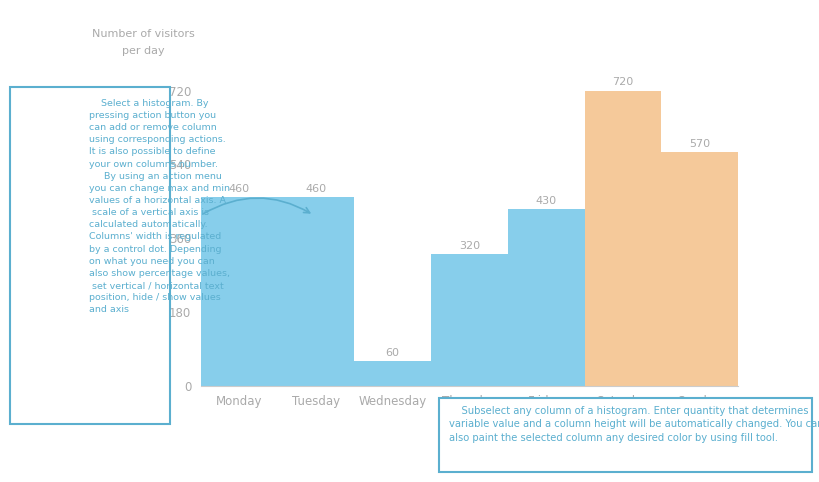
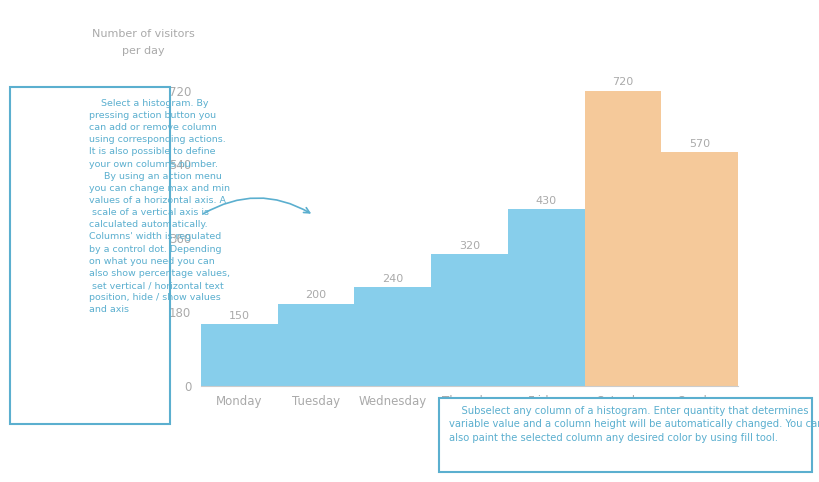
Monday: 460 -> 150
Tuesday: 460 -> 200
Wednesday: 60 -> 240
